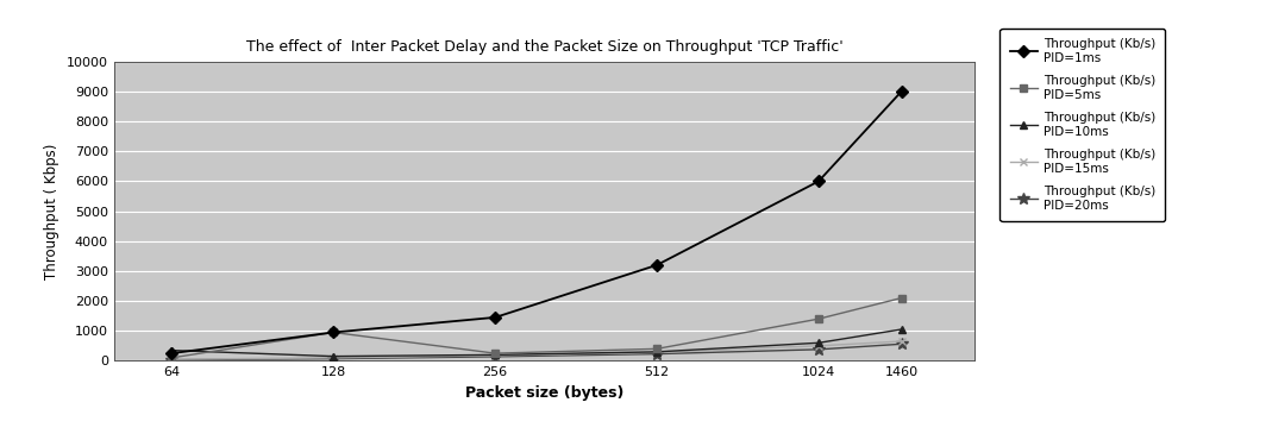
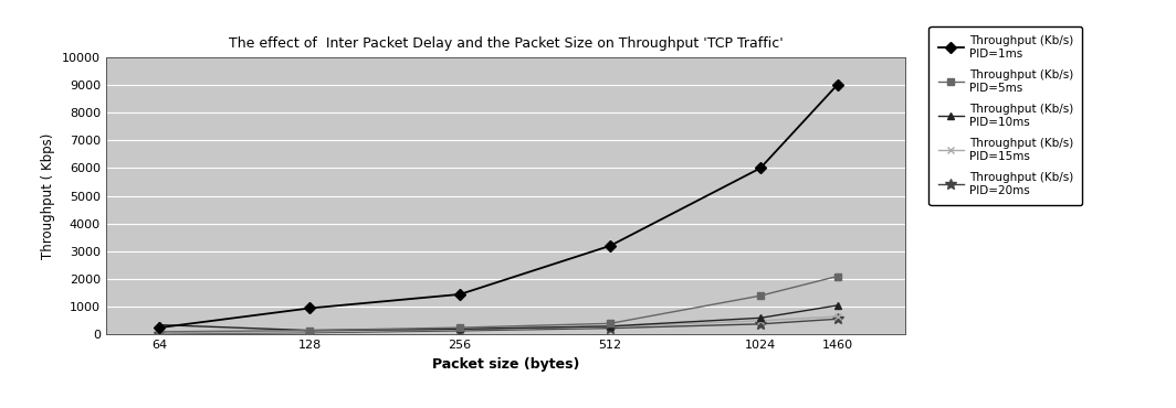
Throughput (Kb/s) PID=5ms/128: 950 -> 150
